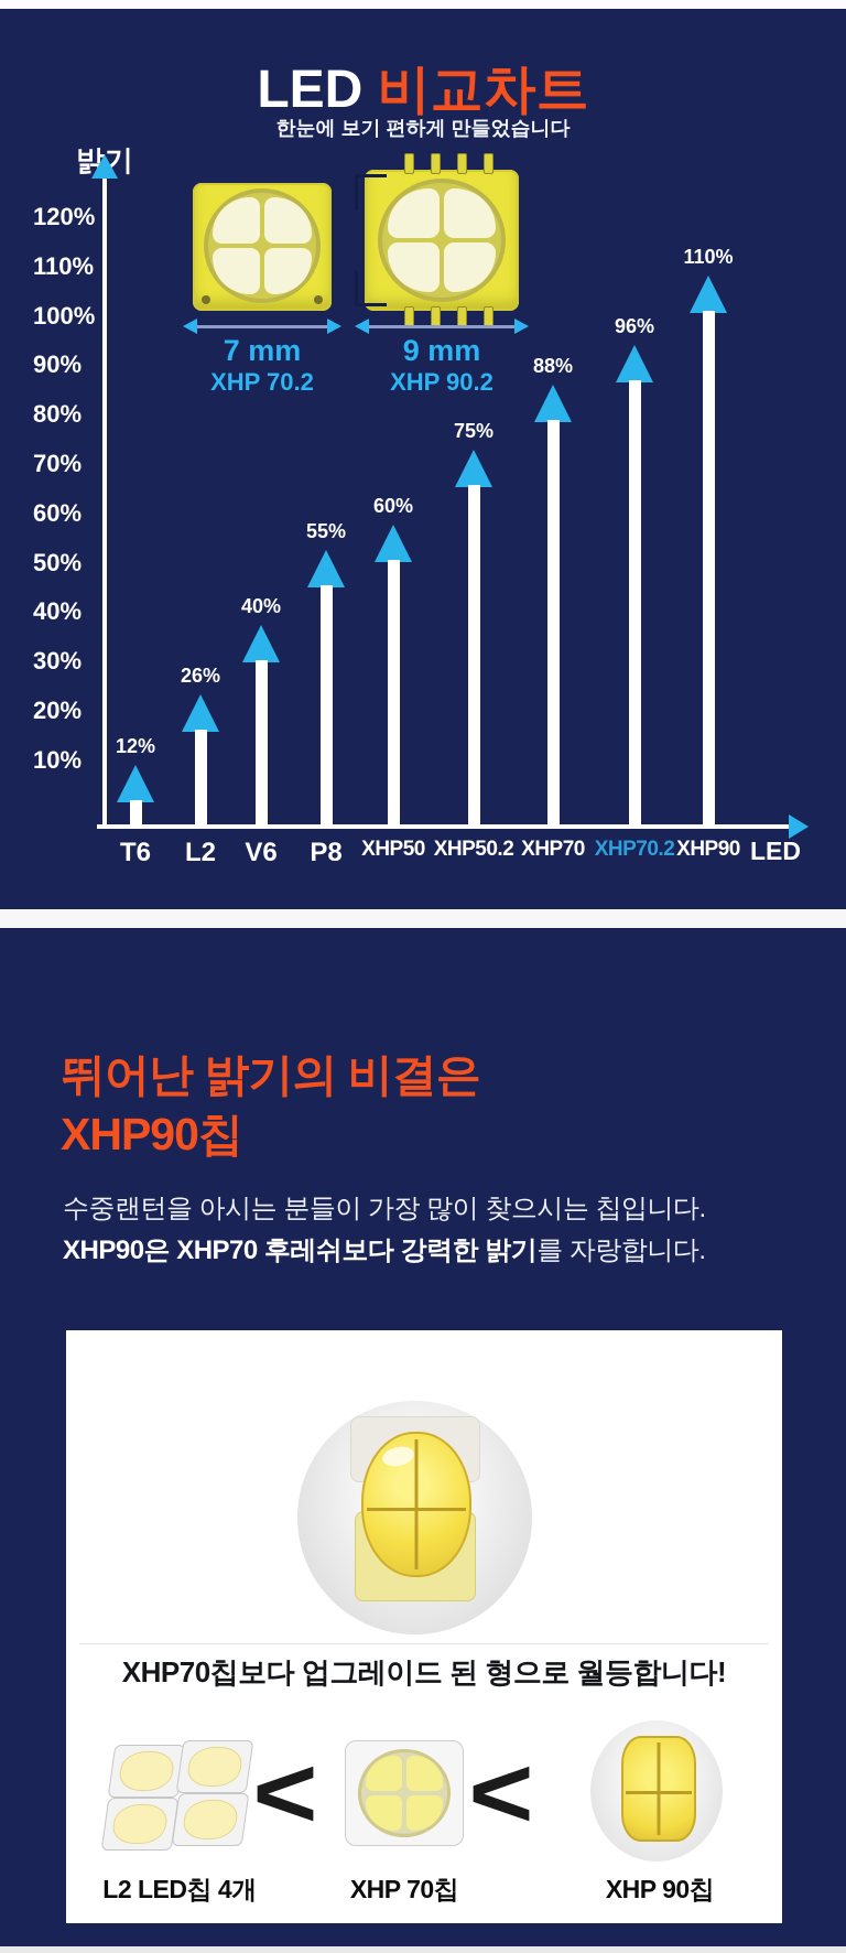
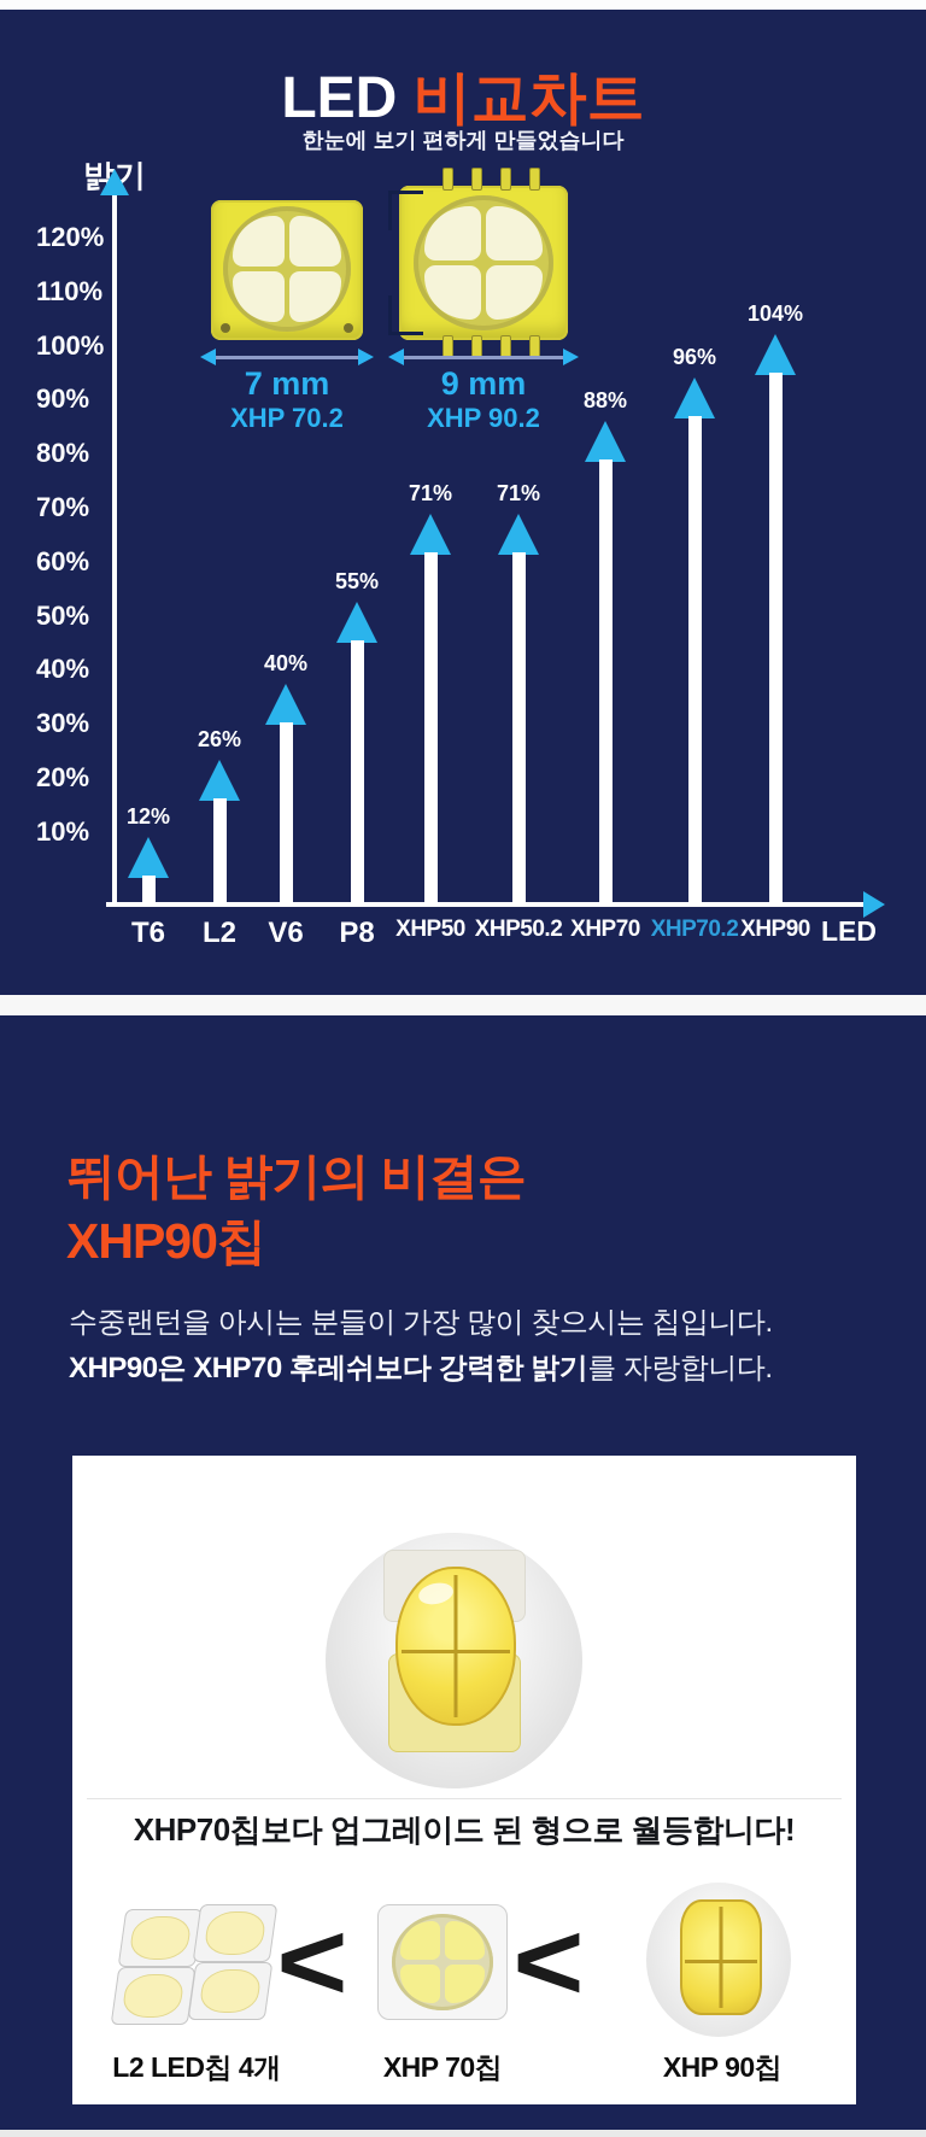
XHP50: 60% -> 71%
XHP50.2: 75% -> 71%
XHP90: 110% -> 104%
